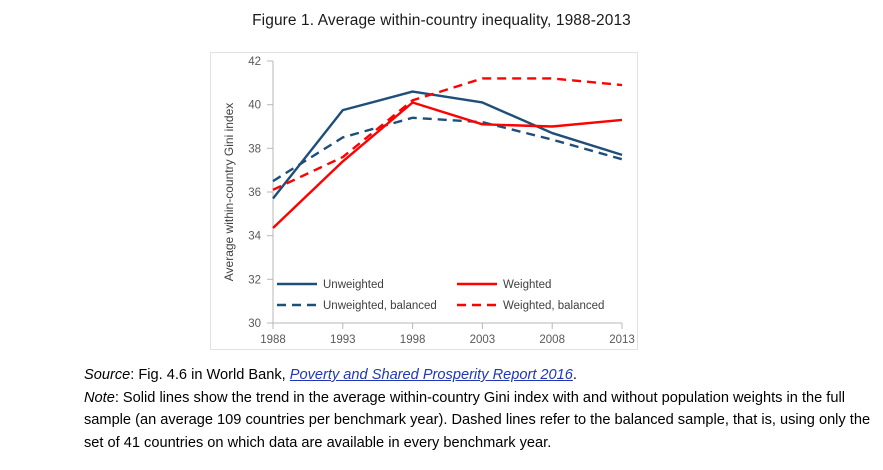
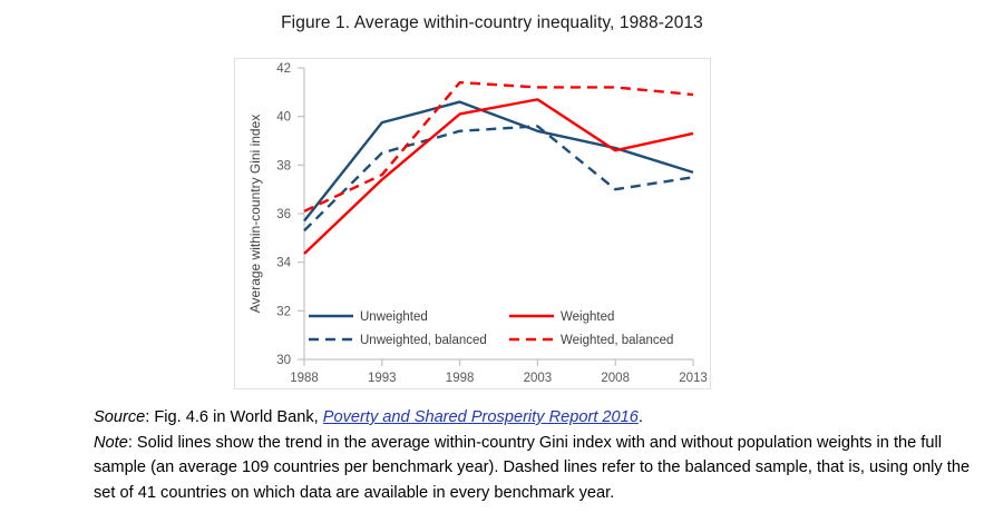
Unweighted, balanced/1988: 36.5 -> 35.3
Weighted, balanced/1998: 40.2 -> 41.4
Unweighted/2003: 40.1 -> 39.4
Unweighted, balanced/2003: 39.2 -> 39.6
Weighted/2003: 39.1 -> 40.7
Unweighted, balanced/2008: 38.4 -> 37.0
Weighted/2008: 39.0 -> 38.6
